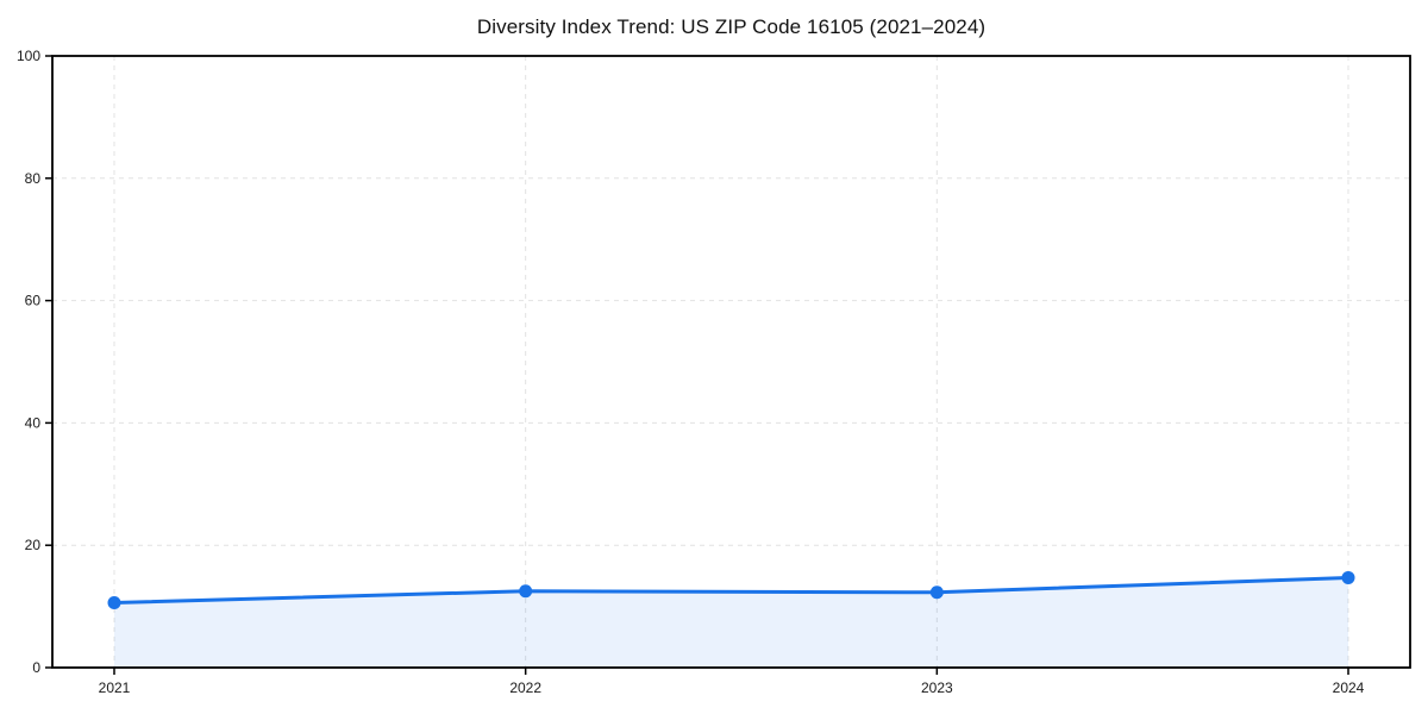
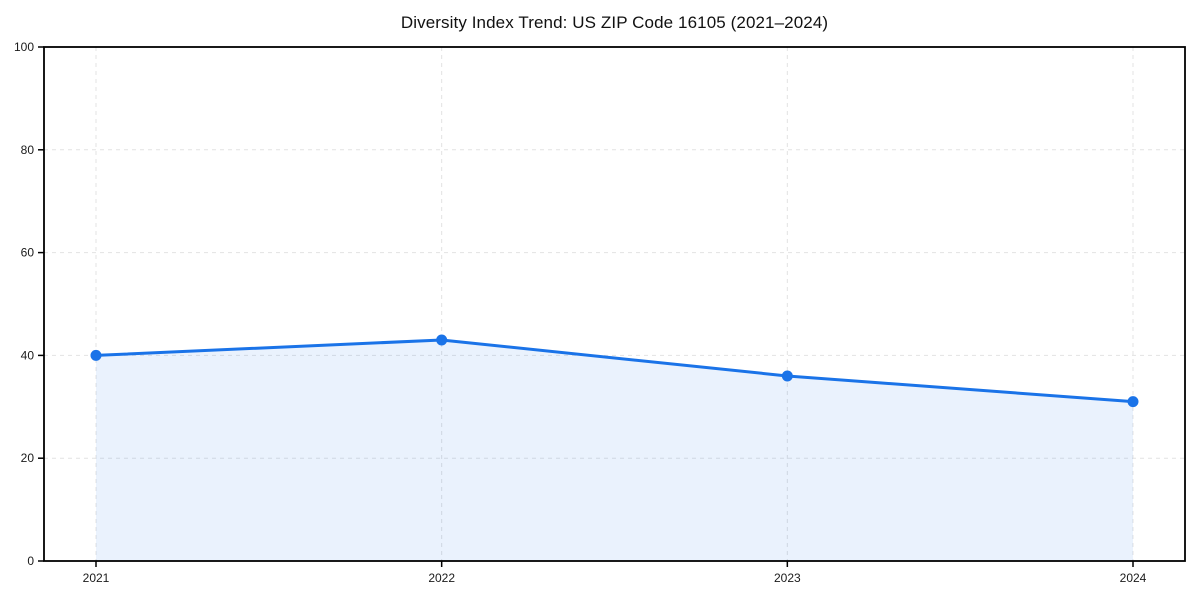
2021: 11 -> 40
2022: 12 -> 43
2023: 12 -> 36
2024: 15 -> 31
